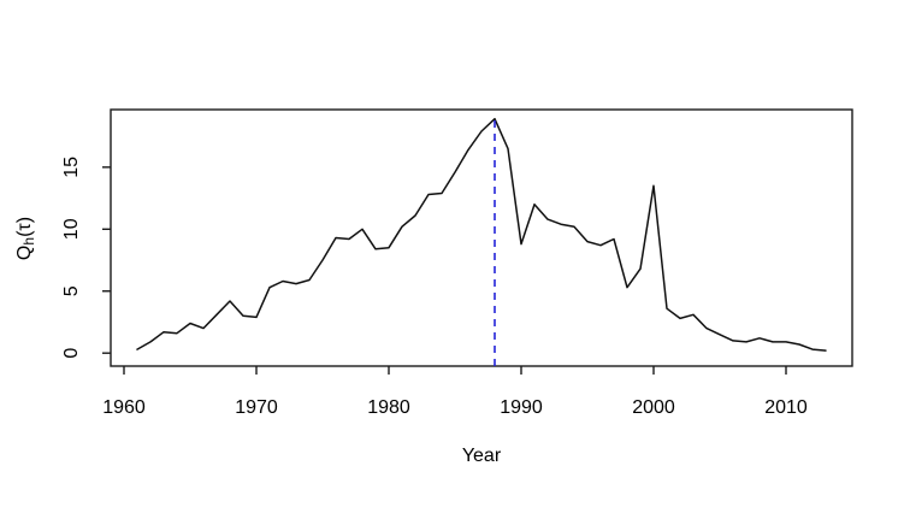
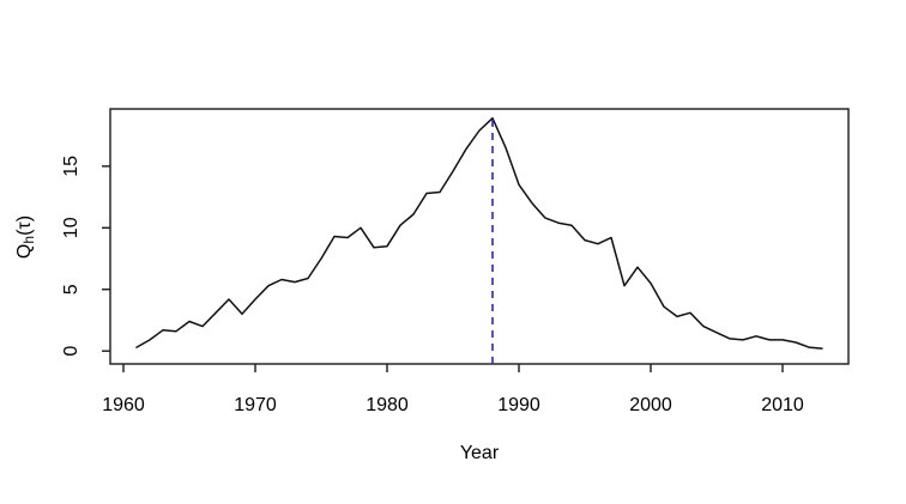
1970: 2.9 -> 4.2
1990: 8.8 -> 13.5
2000: 13.5 -> 5.5
